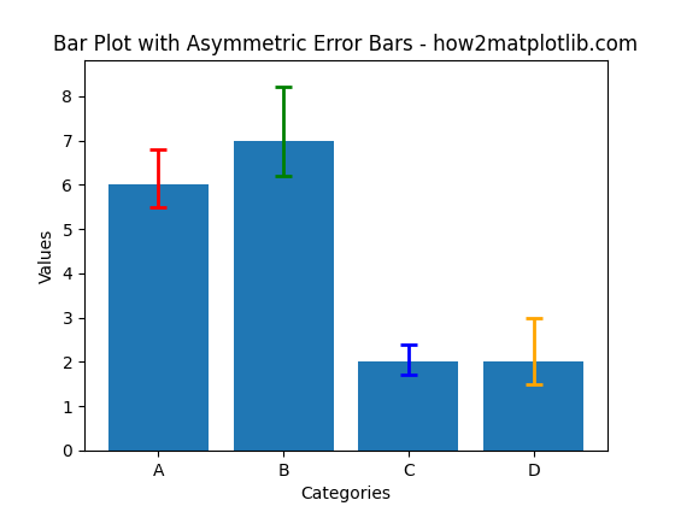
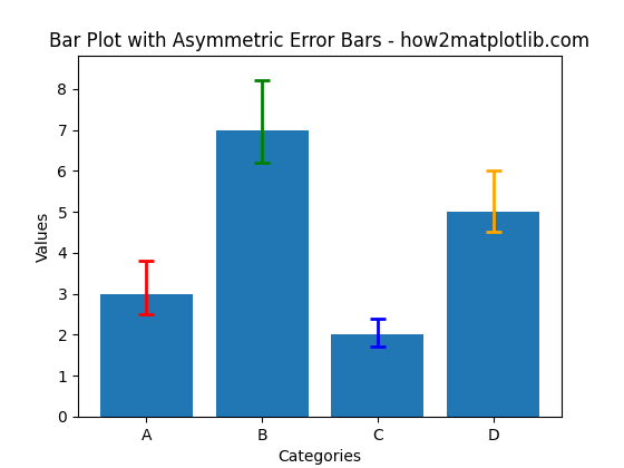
A: 6 -> 3
D: 2 -> 5
